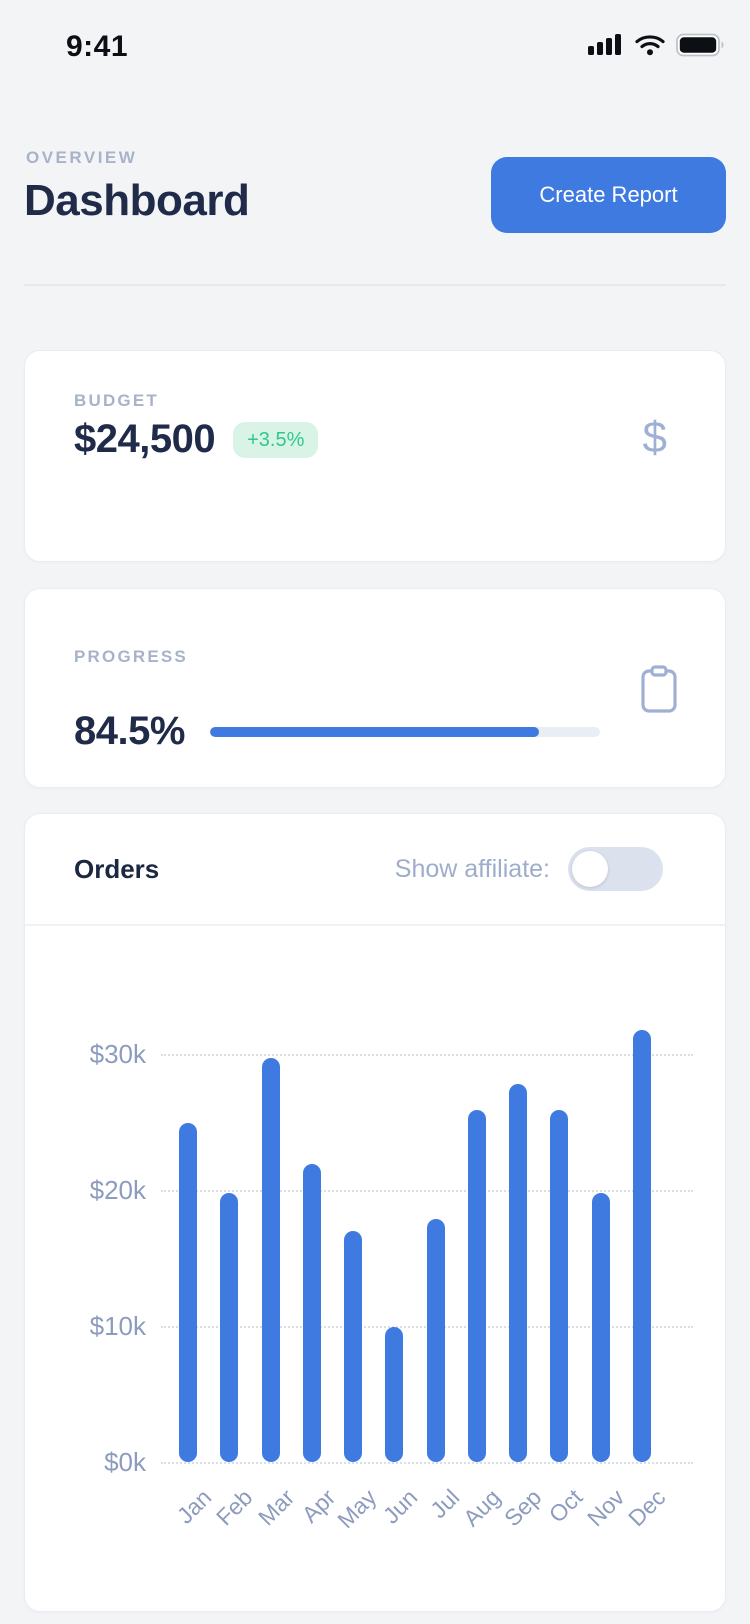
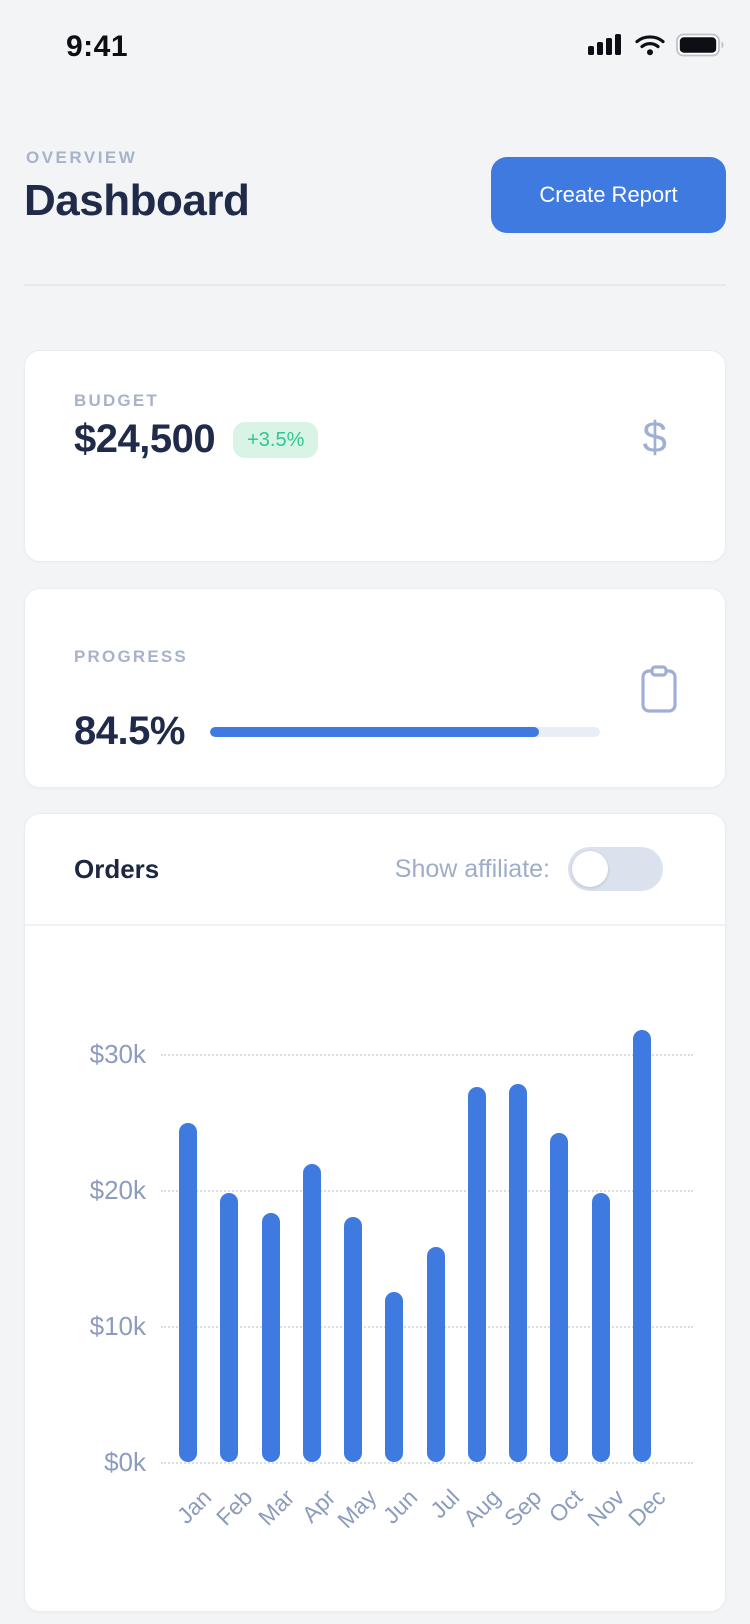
Mar: $29.7k -> $18.3k
May: $17.0k -> $18.0k
Jun: $9.9k -> $12.5k
Jul: $17.9k -> $15.8k
Aug: $25.9k -> $27.6k
Oct: $25.9k -> $24.2k
